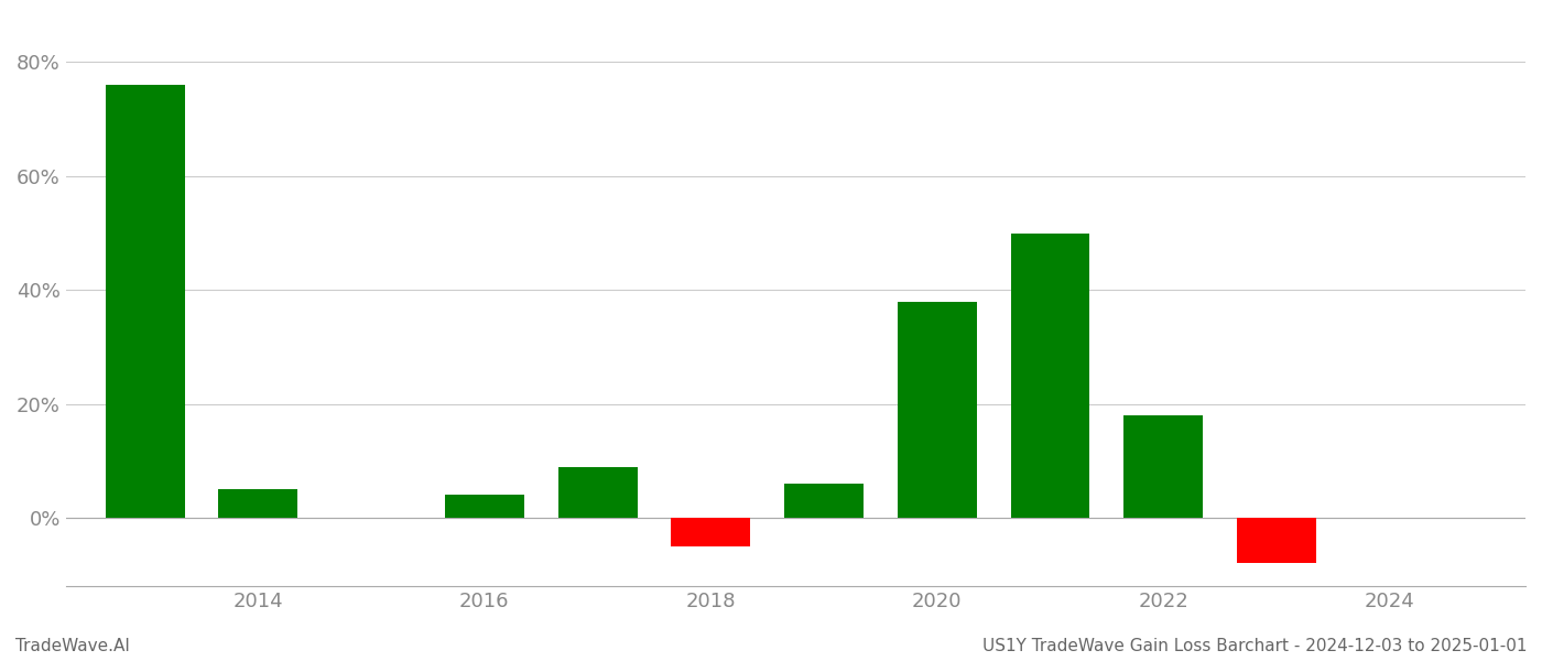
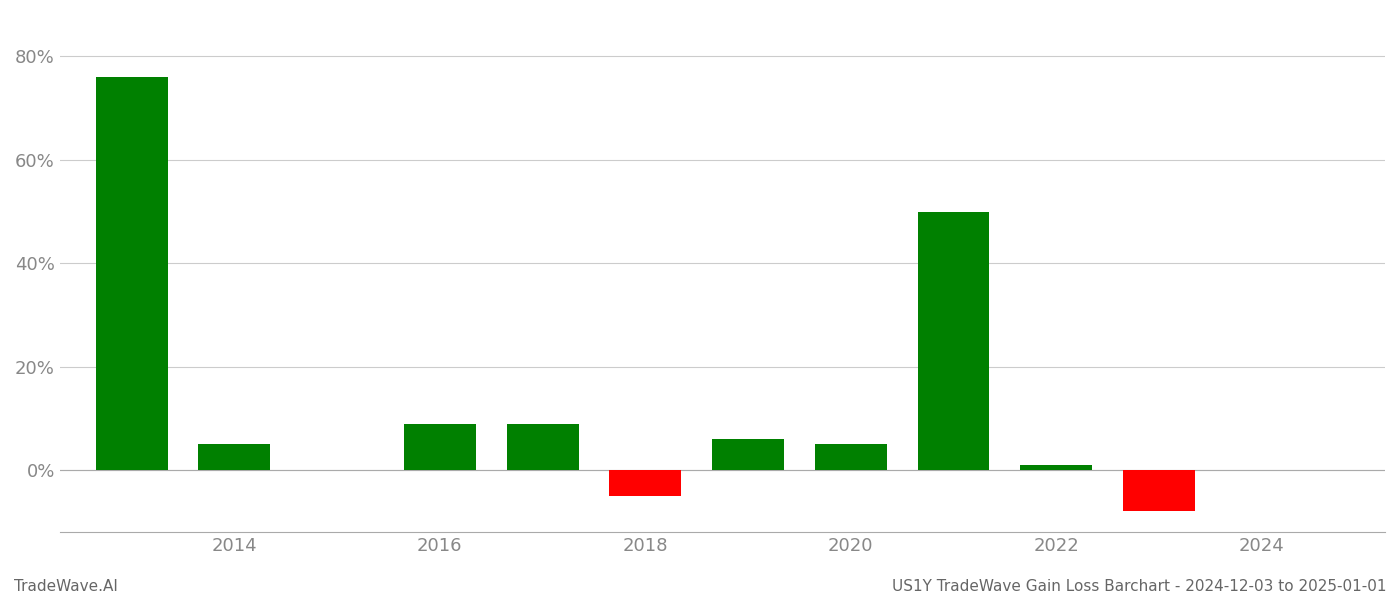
2016: 4% -> 9%
2020: 38% -> 5%
2022: 18% -> 1%
